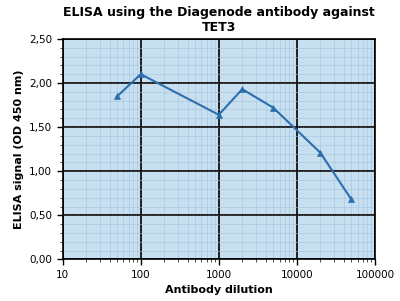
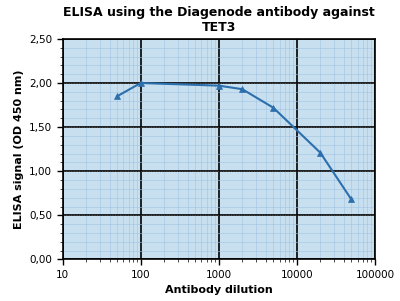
100: 2,10 -> 2,00
1000: 1,64 -> 1,97
